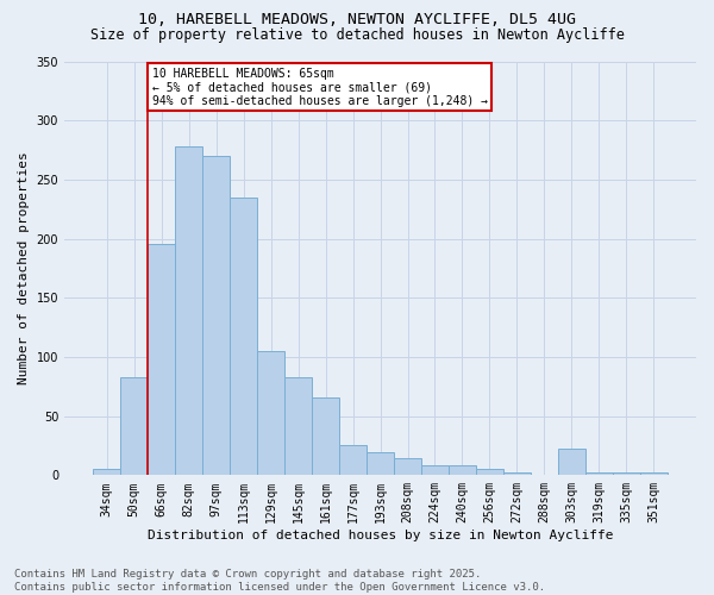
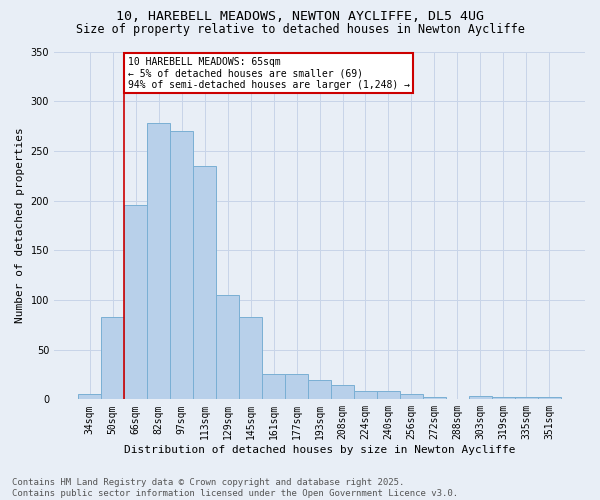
161sqm: 66 -> 25
303sqm: 22 -> 3
